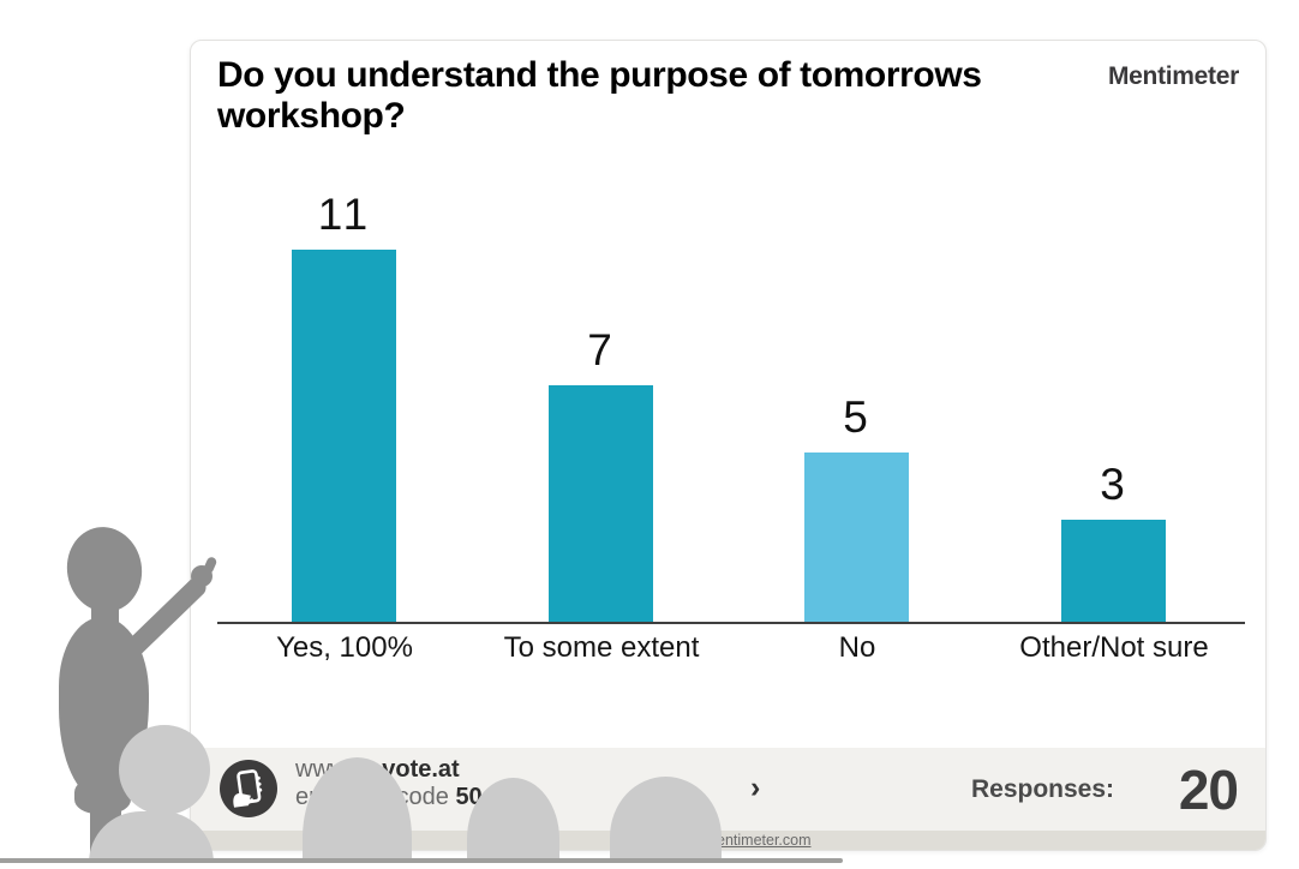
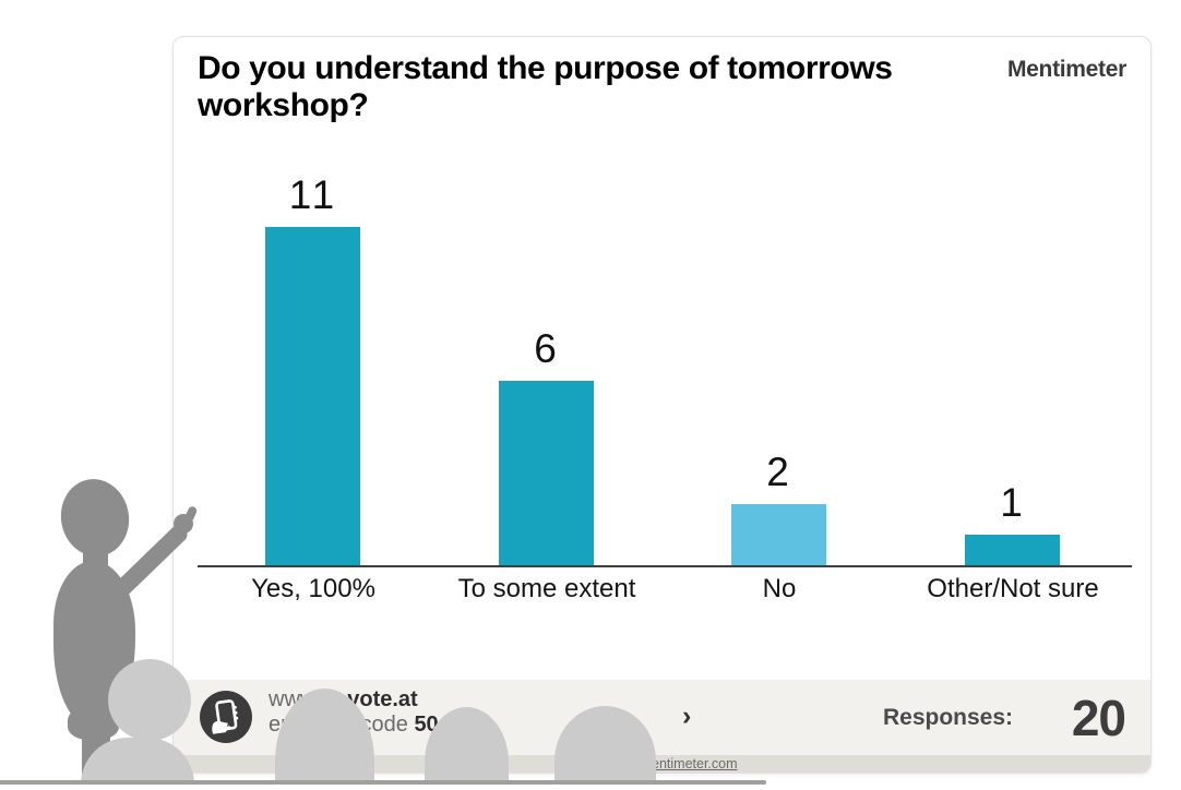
To some extent: 7 -> 6
No: 5 -> 2
Other/Not sure: 3 -> 1
